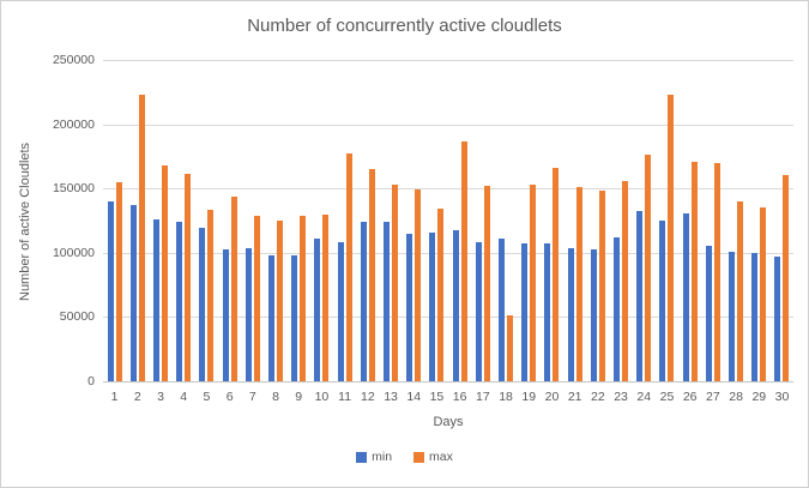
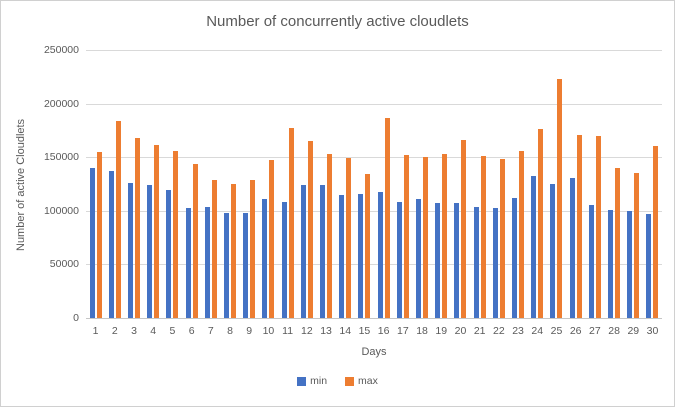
max/2: 223000 -> 184000
max/5: 133000 -> 156000
max/10: 130000 -> 147000
max/18: 51000 -> 150000
